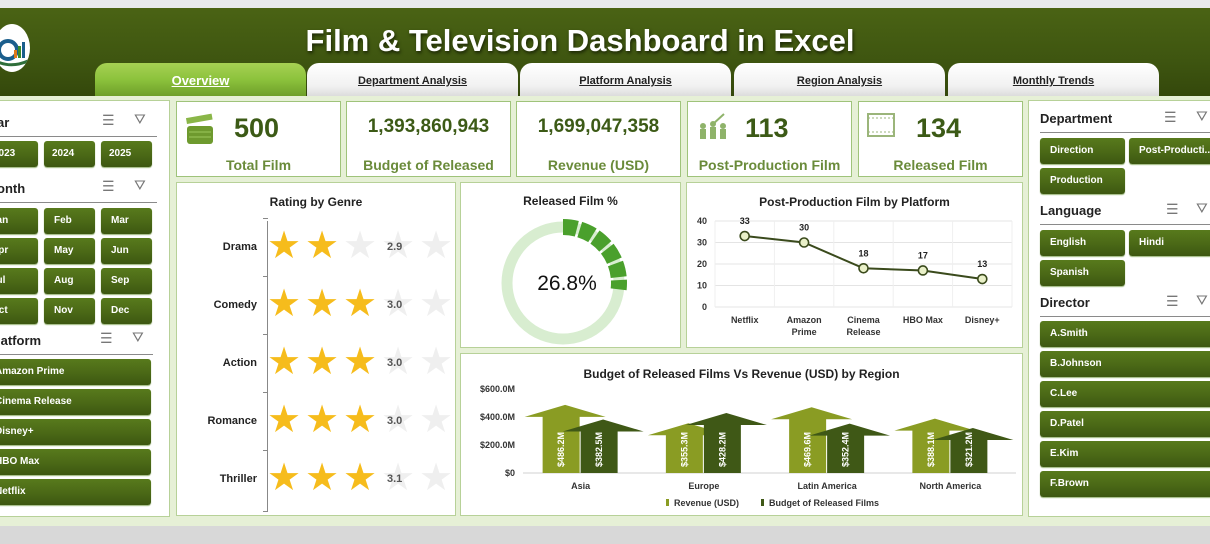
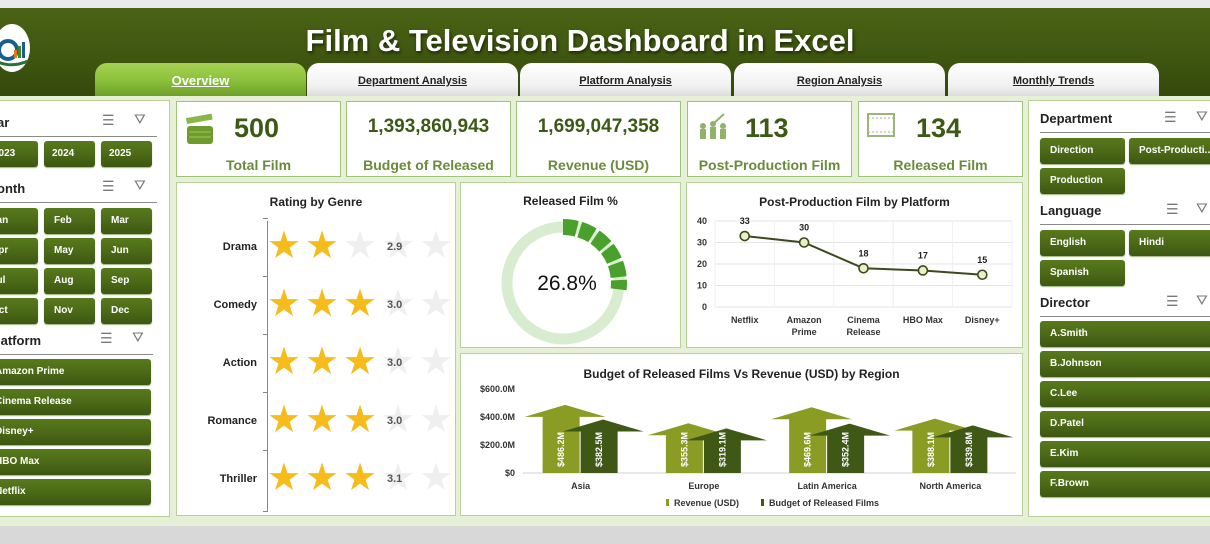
Post-Production Film by Platform/Disney+: 13 -> 15
Budget of Released Films Vs Revenue (USD) by Region/Budget of Released Films/Europe: $428.2M -> $319.1M
Budget of Released Films Vs Revenue (USD) by Region/Budget of Released Films/North America: $321.2M -> $339.8M
